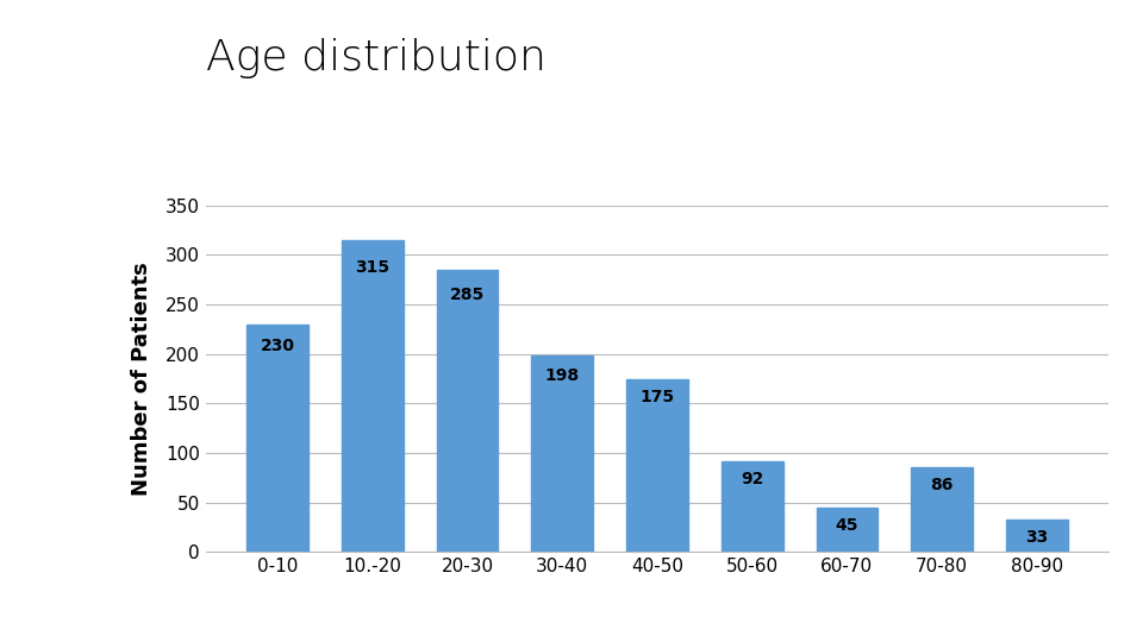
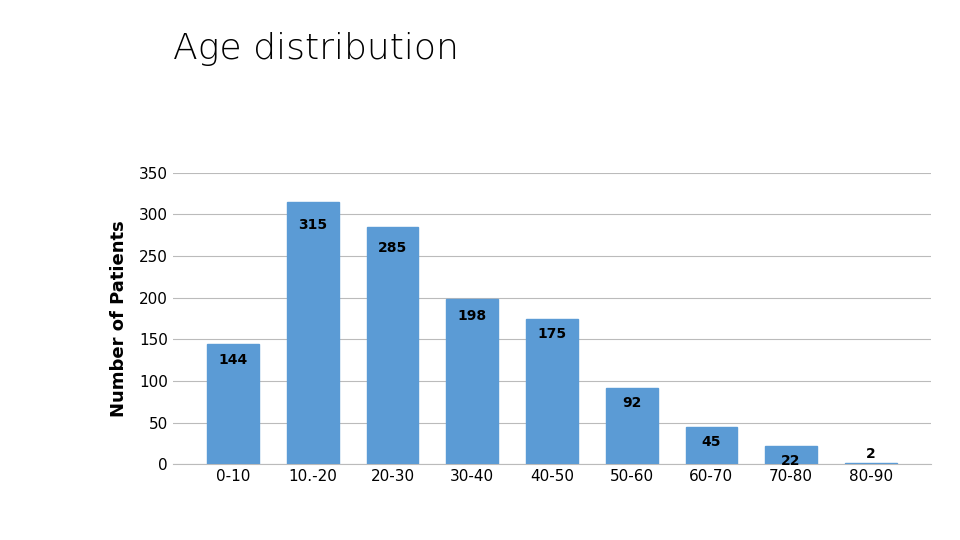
0-10: 230 -> 144
70-80: 86 -> 22
80-90: 33 -> 2
